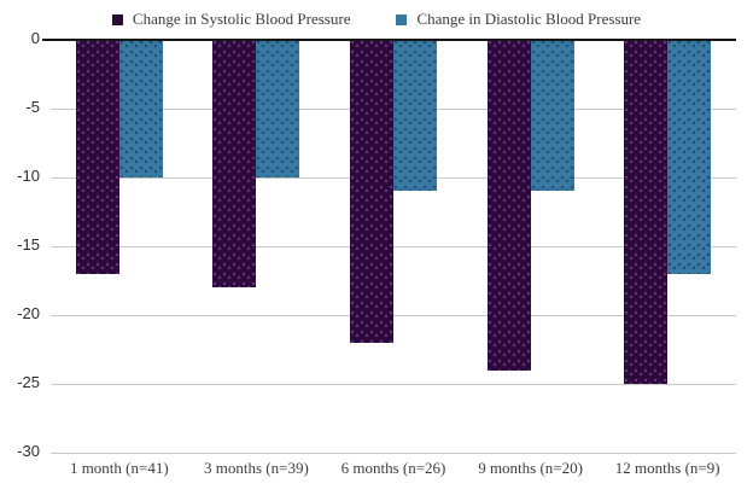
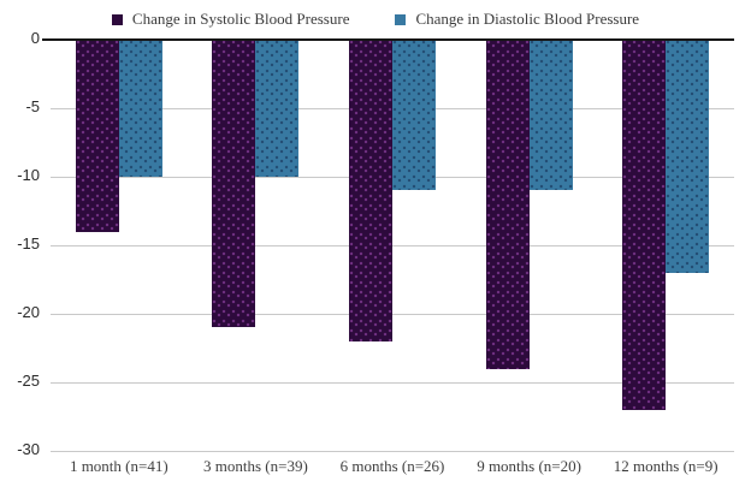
Change in Systolic Blood Pressure/1 month (n=41): -17 -> -14
Change in Systolic Blood Pressure/3 months (n=39): -18 -> -21
Change in Systolic Blood Pressure/12 months (n=9): -25 -> -27
